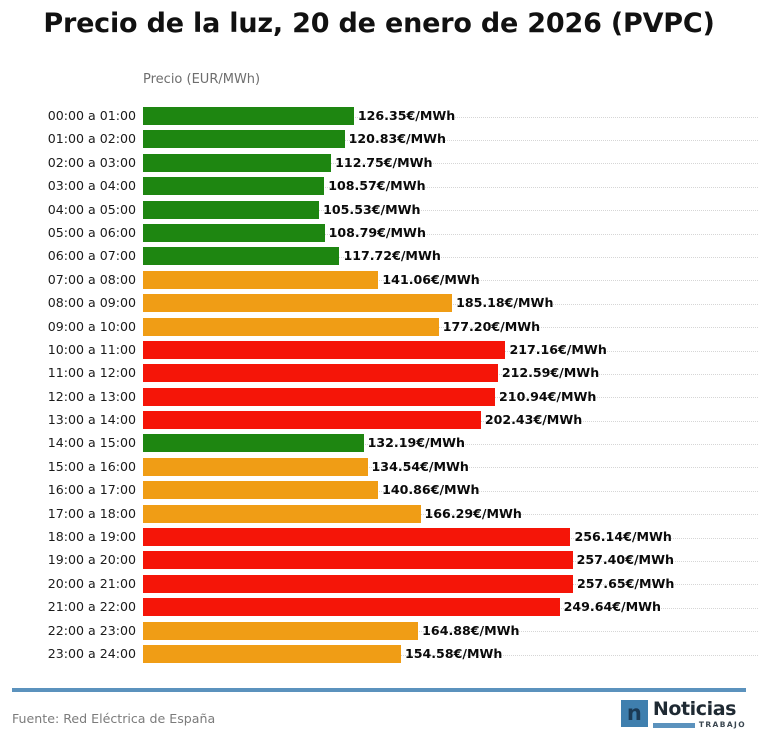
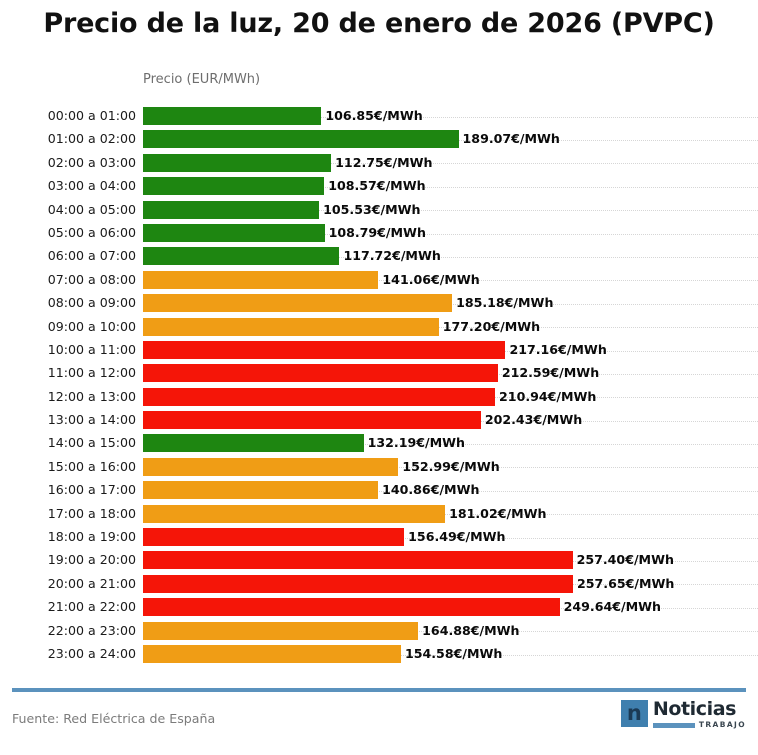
00:00 a 01:00: 126.35 -> 106.85
01:00 a 02:00: 120.83 -> 189.07
15:00 a 16:00: 134.54 -> 152.99
17:00 a 18:00: 166.29 -> 181.02
18:00 a 19:00: 256.14 -> 156.49
